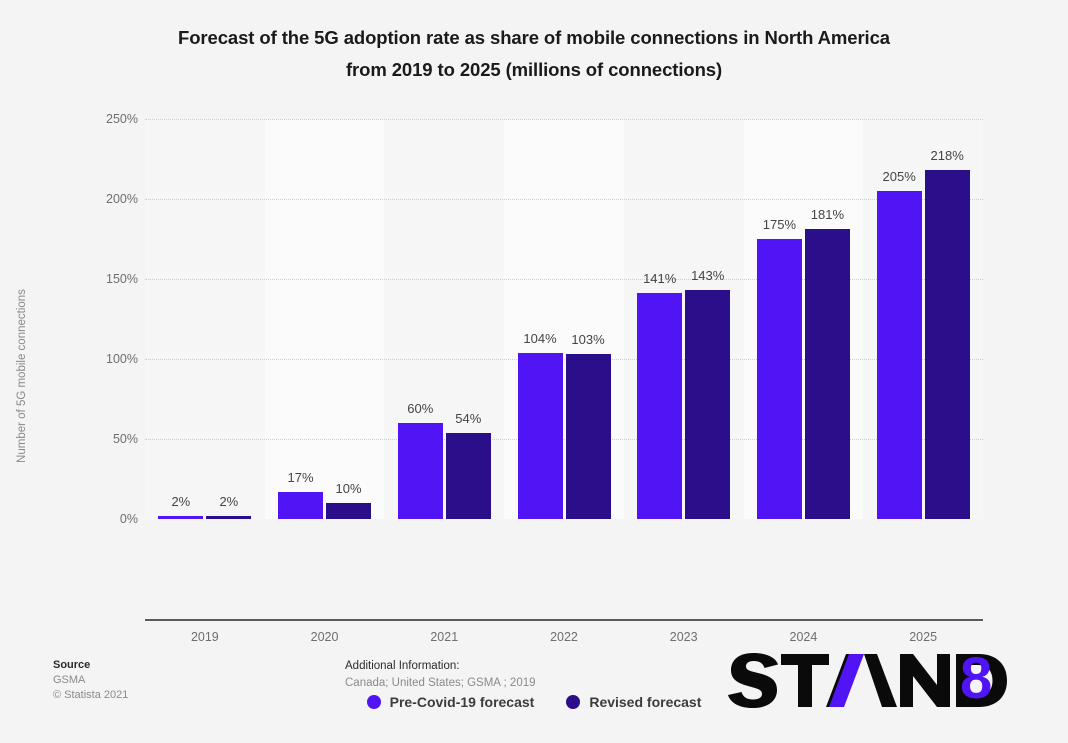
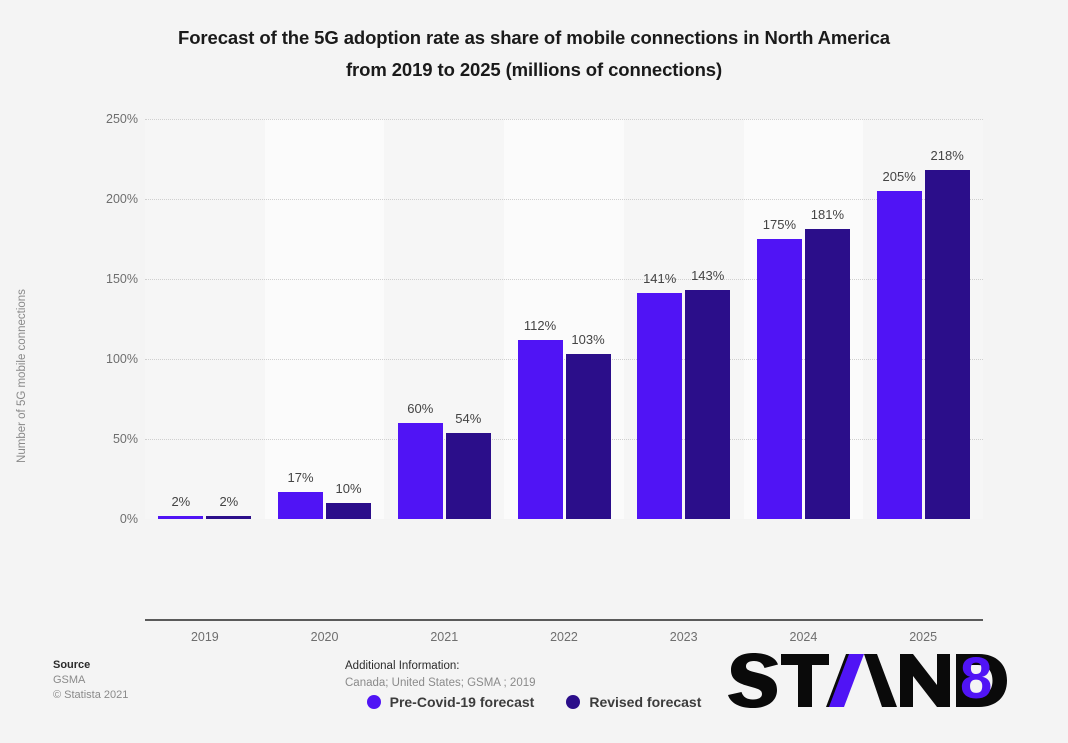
Pre-Covid-19 forecast/2022: 104% -> 112%
